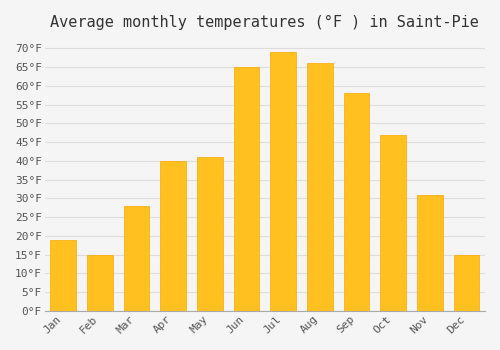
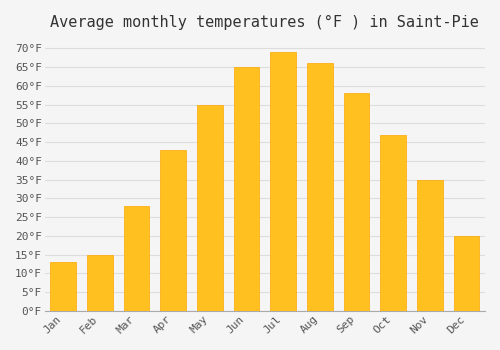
Jan: 19°F -> 13°F
Apr: 40°F -> 43°F
May: 41°F -> 55°F
Nov: 31°F -> 35°F
Dec: 15°F -> 20°F
